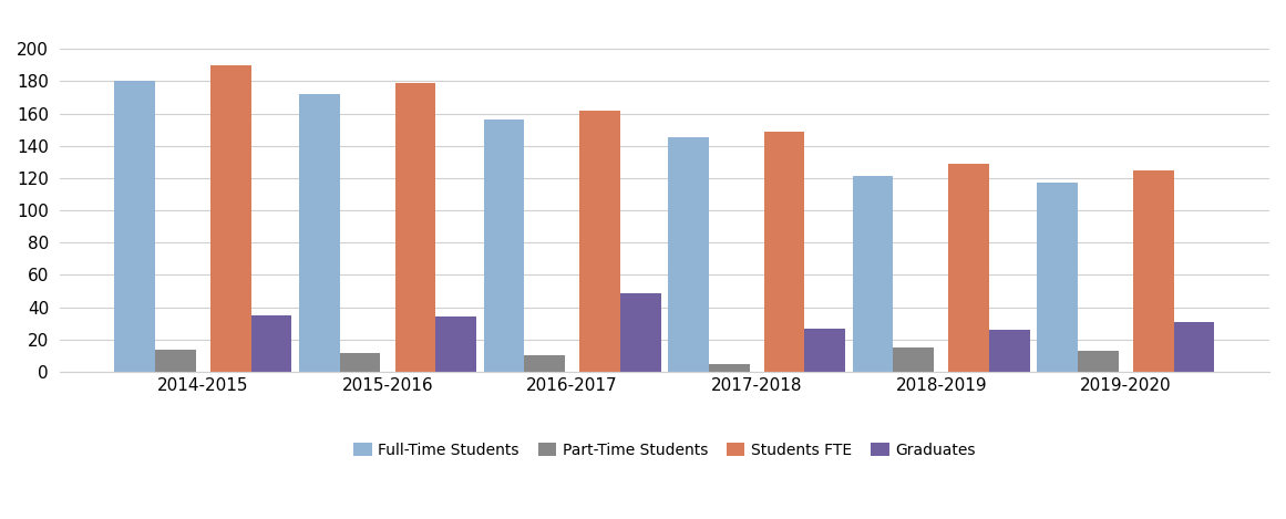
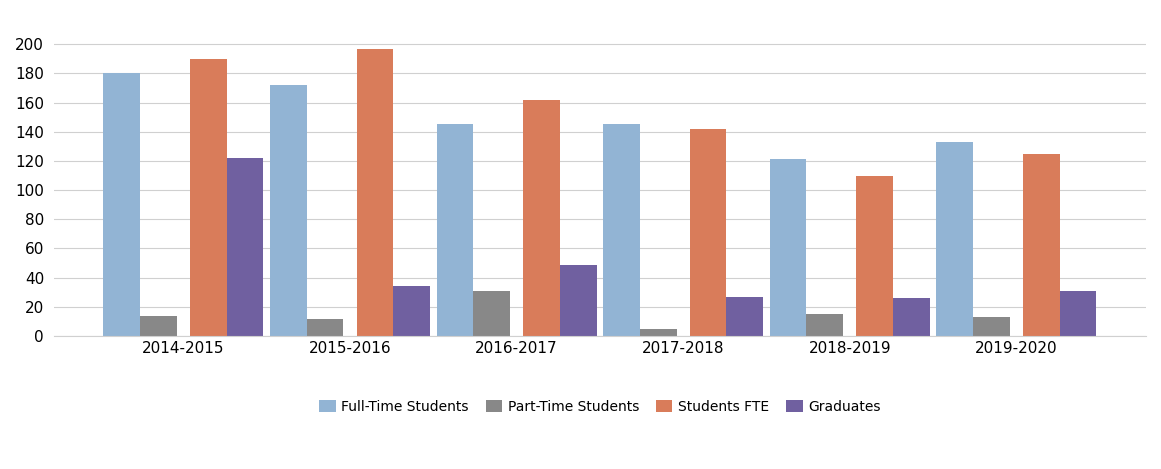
Graduates/2014-2015: 35 -> 122
Students FTE/2015-2016: 179 -> 197
Full-Time Students/2016-2017: 156 -> 145
Part-Time Students/2016-2017: 10 -> 31
Students FTE/2017-2018: 149 -> 142
Students FTE/2018-2019: 129 -> 110
Full-Time Students/2019-2020: 117 -> 133
